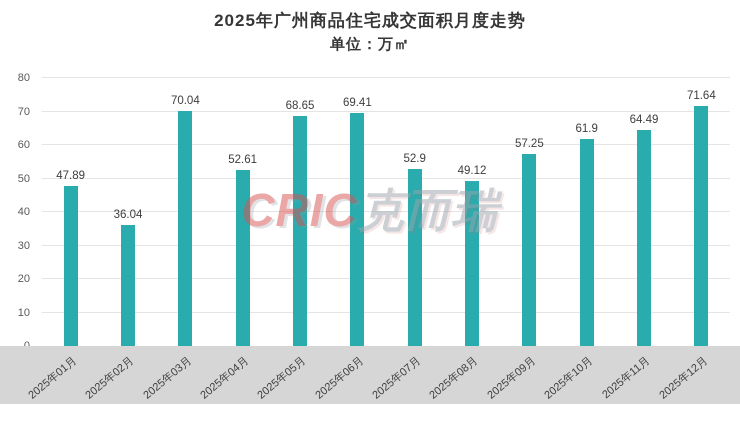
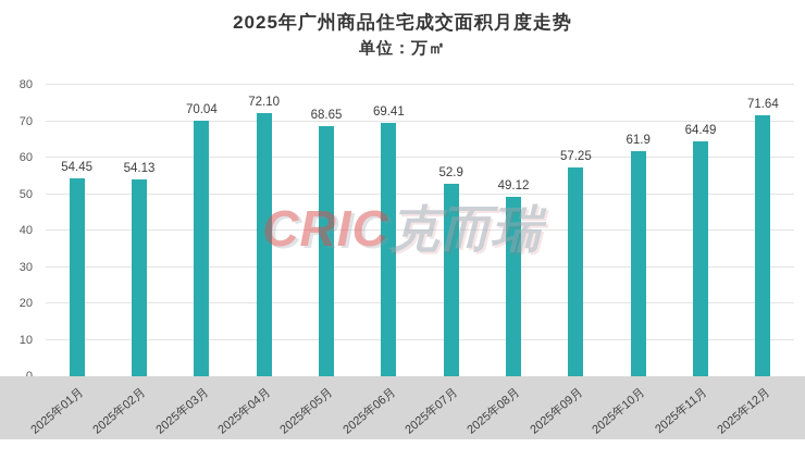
2025年01月: 47.89 -> 54.45
2025年02月: 36.04 -> 54.13
2025年04月: 52.61 -> 72.10
